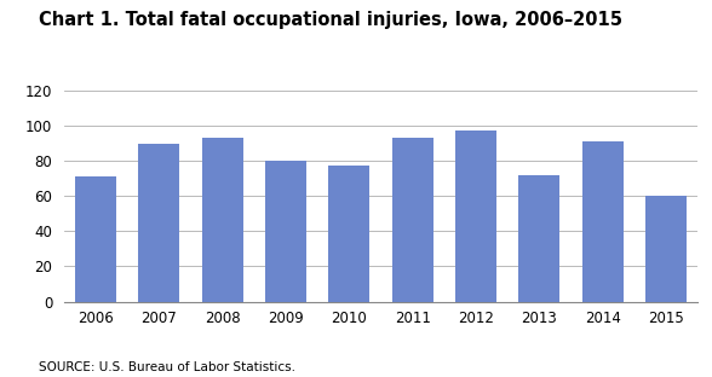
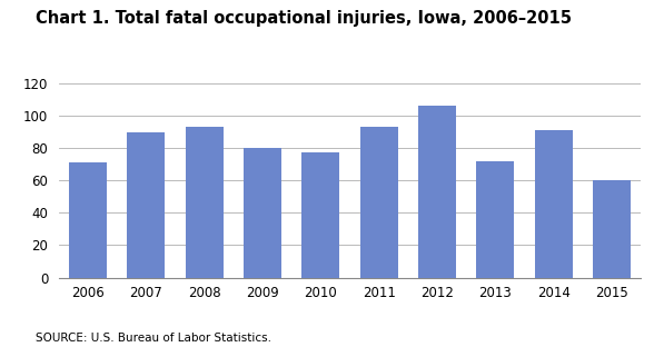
2012: 97 -> 106
